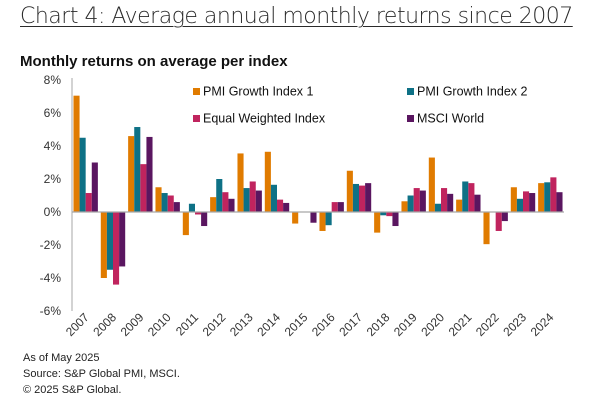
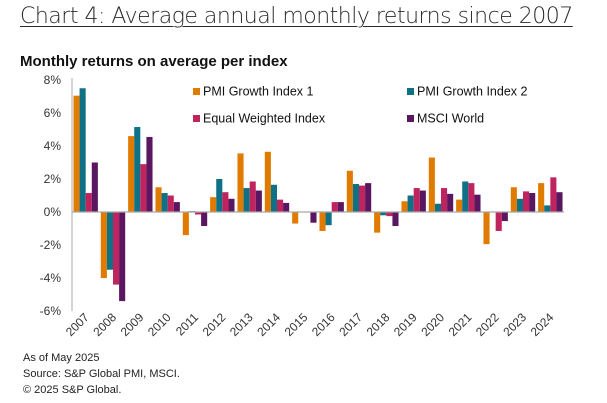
PMI Growth Index 2/2007: 4.5% -> 7.5%
MSCI World/2008: -3.3% -> -5.4%
PMI Growth Index 2/2011: 0.5% -> 0.1%
PMI Growth Index 2/2024: 1.8% -> 0.4%
